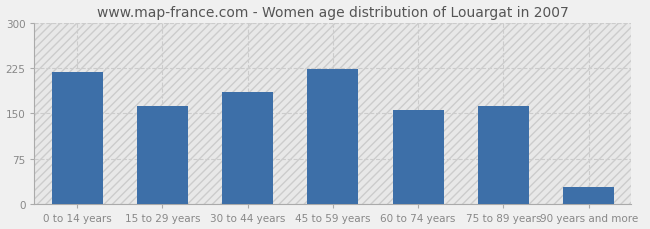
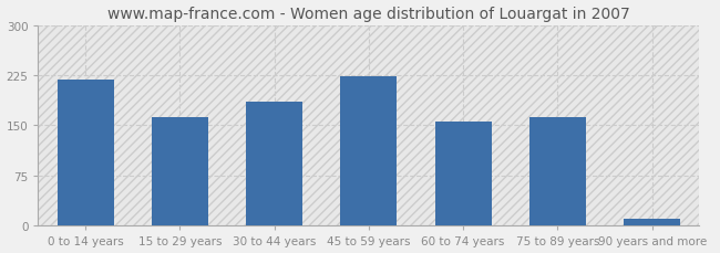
90 years and more: 28 -> 10
